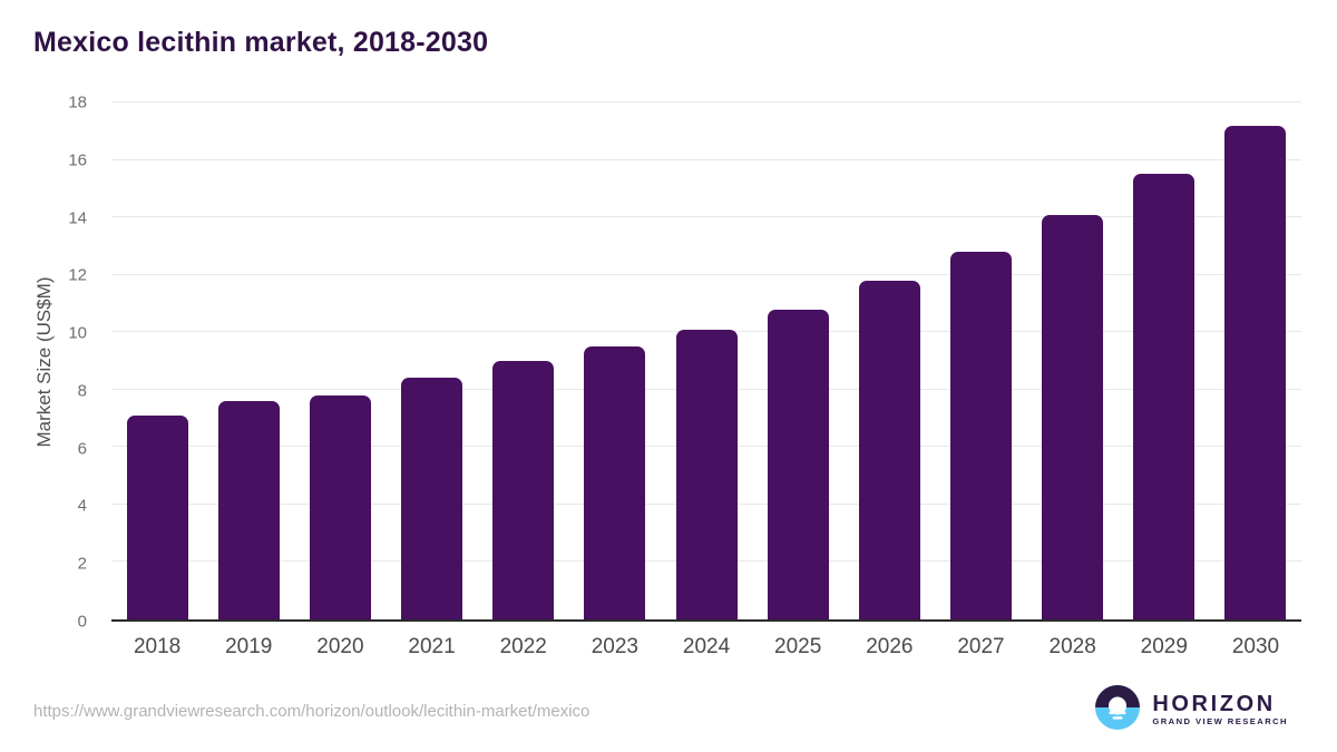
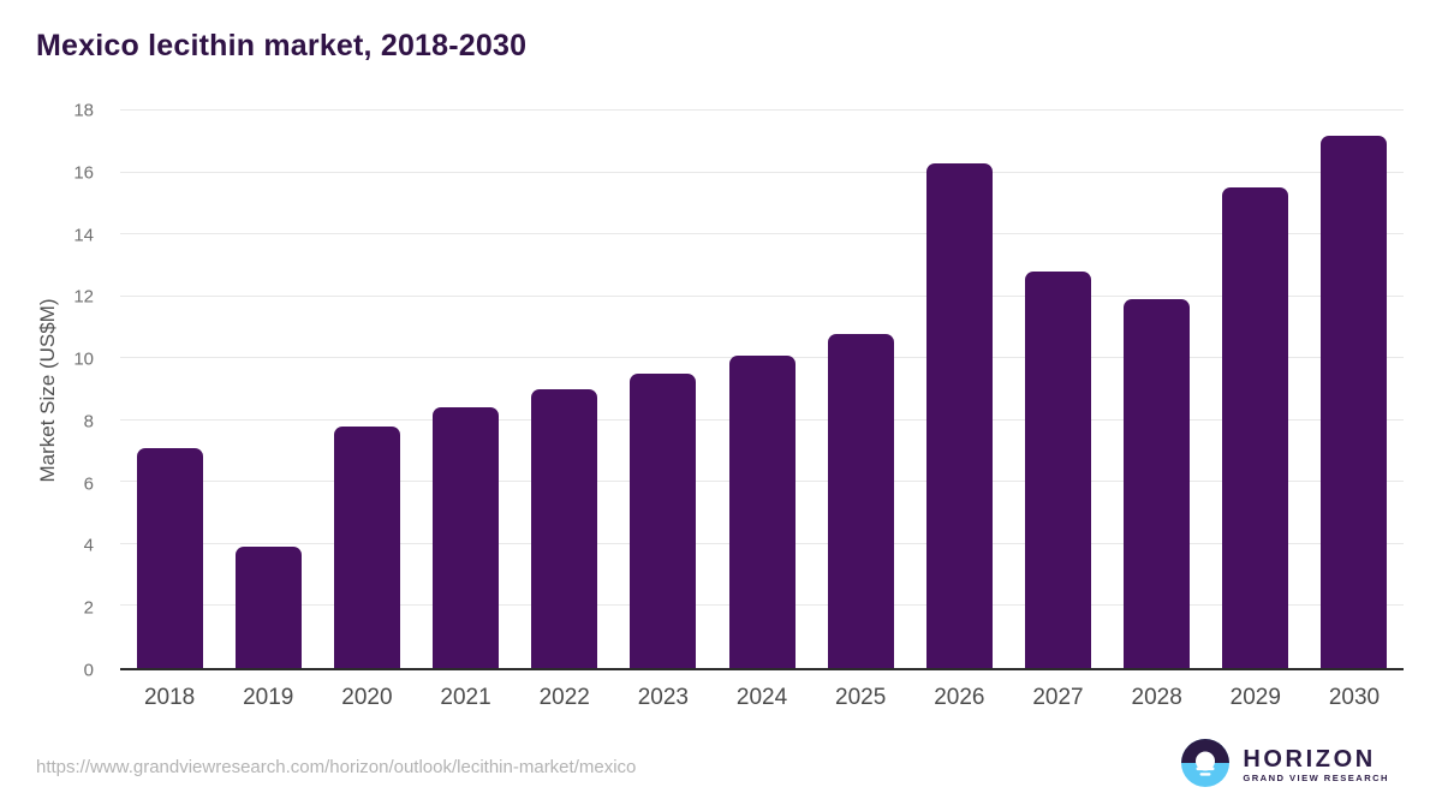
2019: 7.6 -> 3.9
2026: 11.8 -> 16.3
2028: 14.1 -> 11.9
